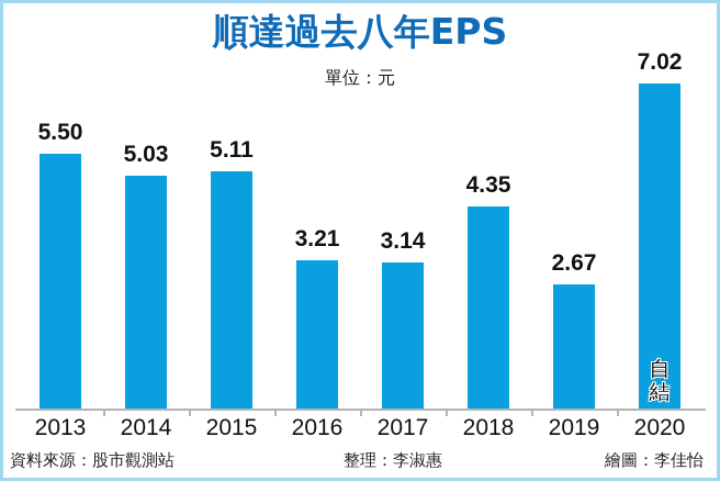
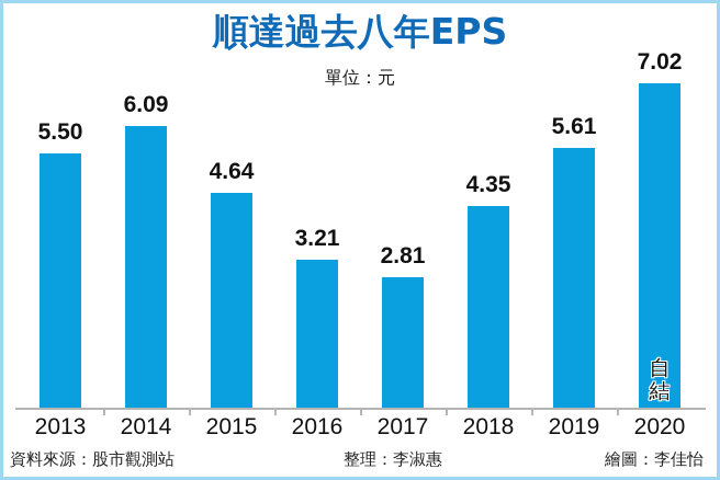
2014: 5.03 -> 6.09
2015: 5.11 -> 4.64
2017: 3.14 -> 2.81
2019: 2.67 -> 5.61
